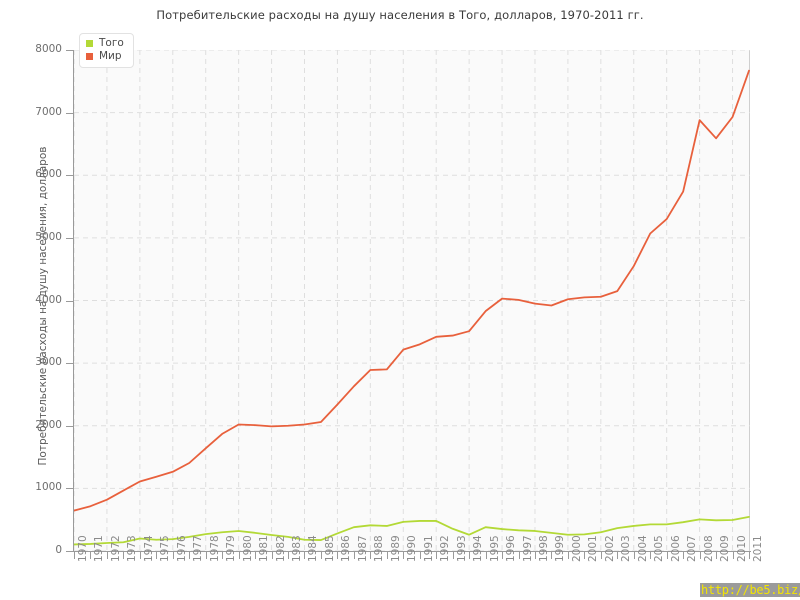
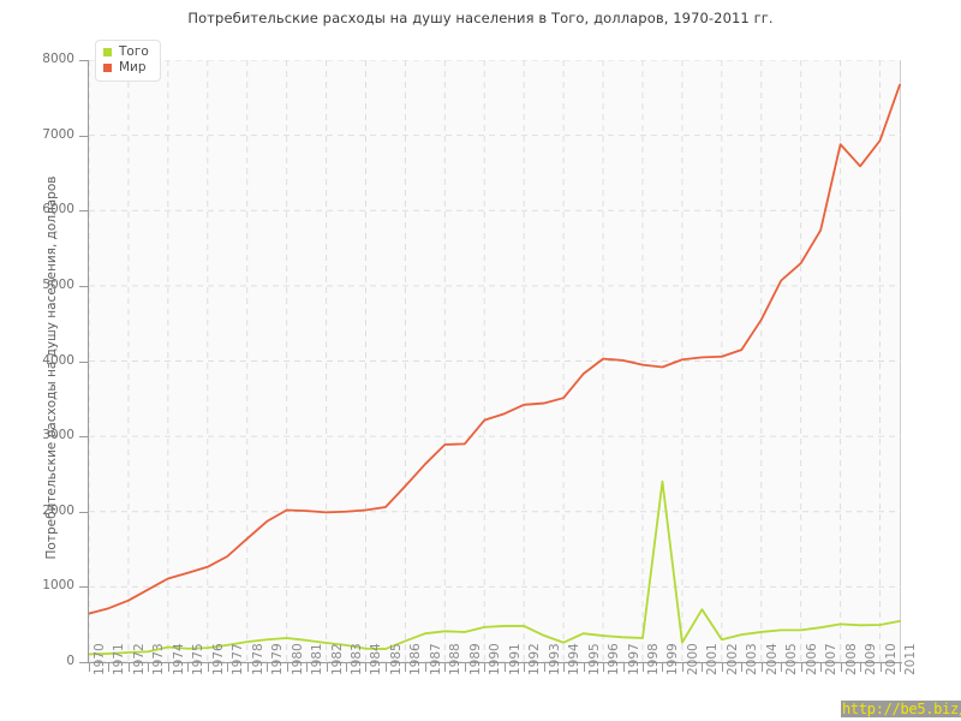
Того/1999: 300 -> 2400
Того/2001: 300 -> 700
